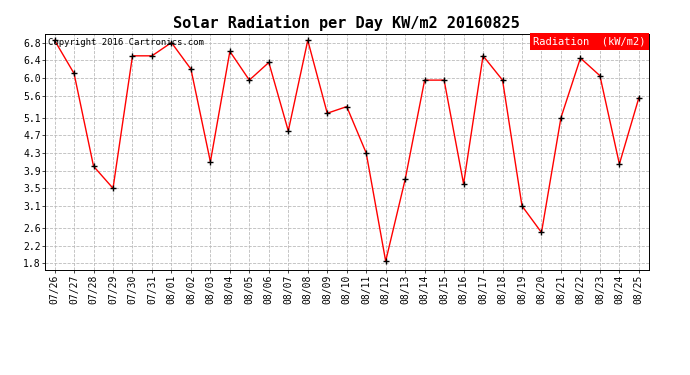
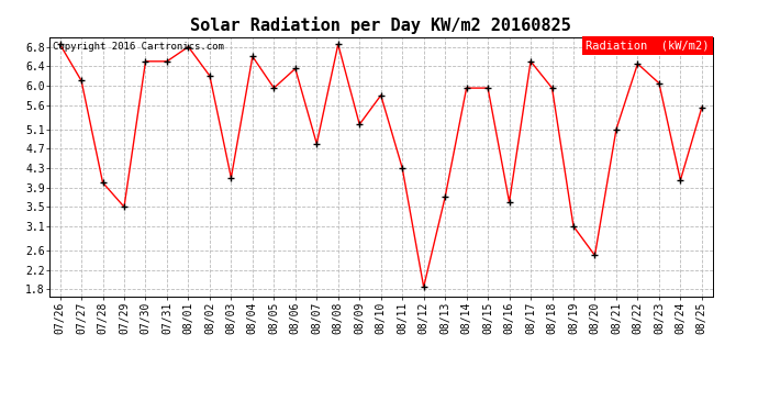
08/10: 5.35 -> 5.80
